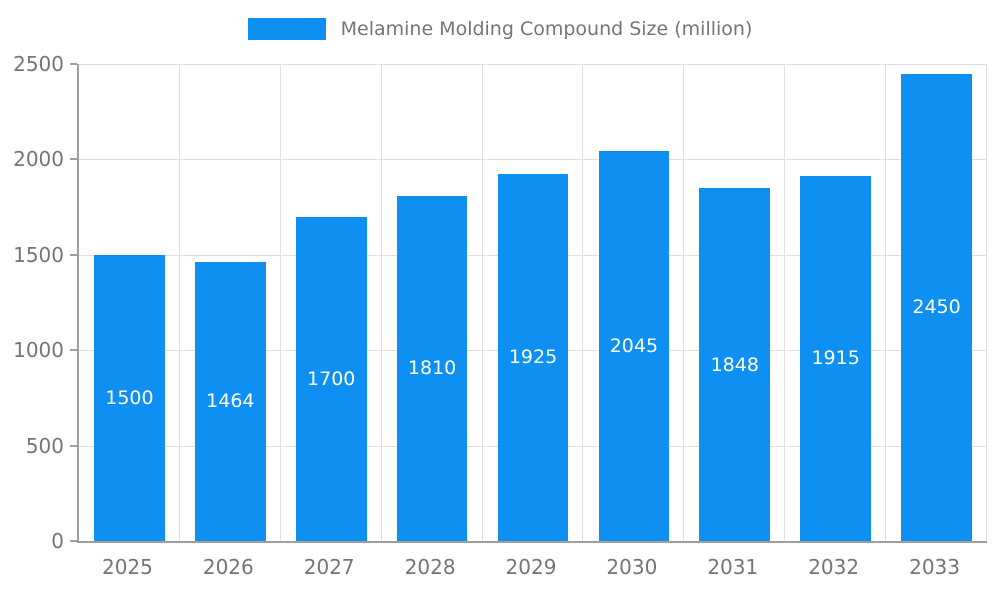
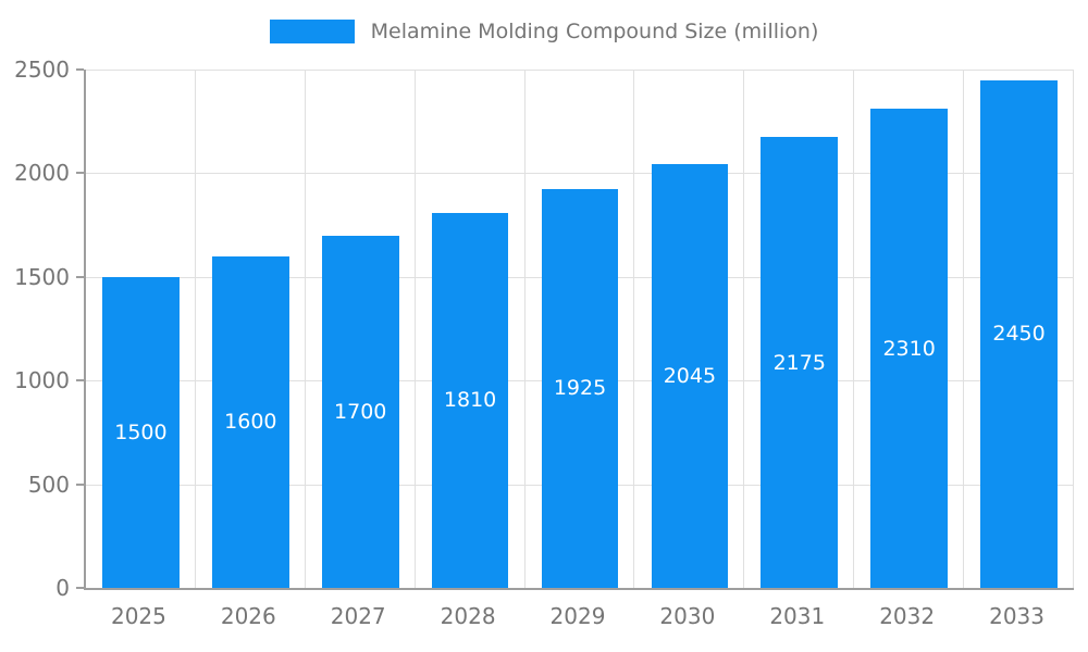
2026: 1464 -> 1600
2031: 1848 -> 2175
2032: 1915 -> 2310
